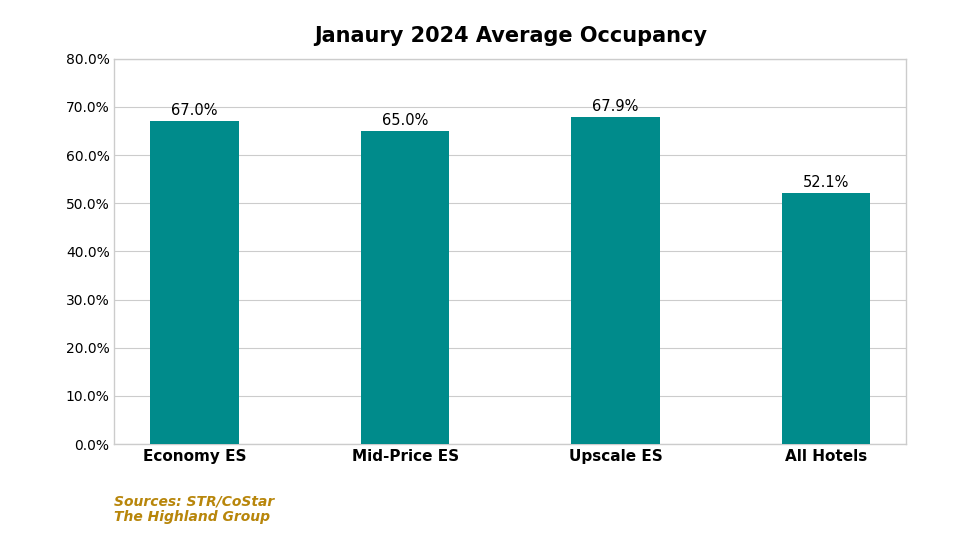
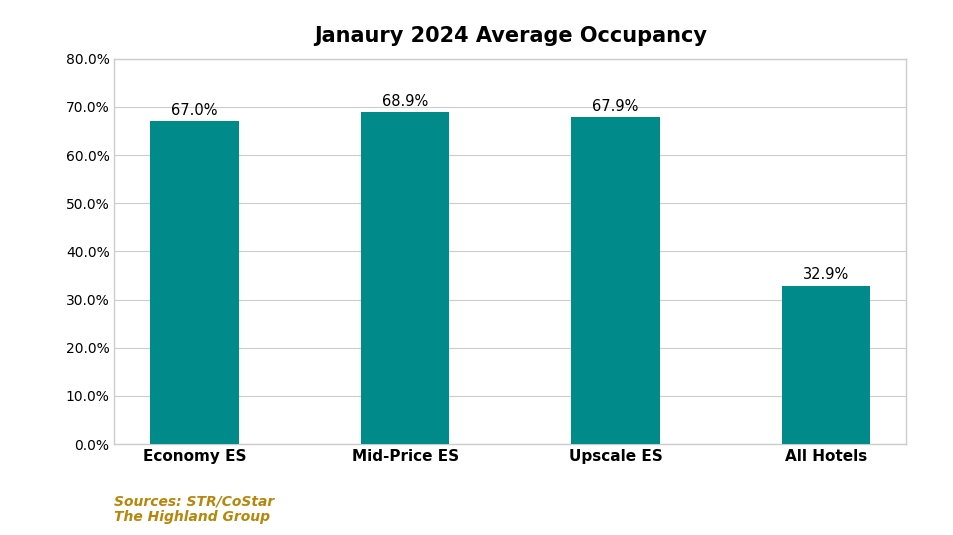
Mid-Price ES: 65.0% -> 68.9%
All Hotels: 52.1% -> 32.9%
